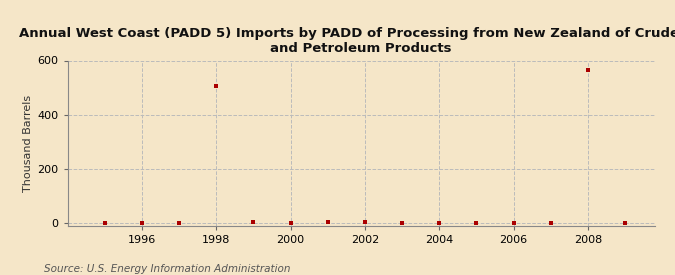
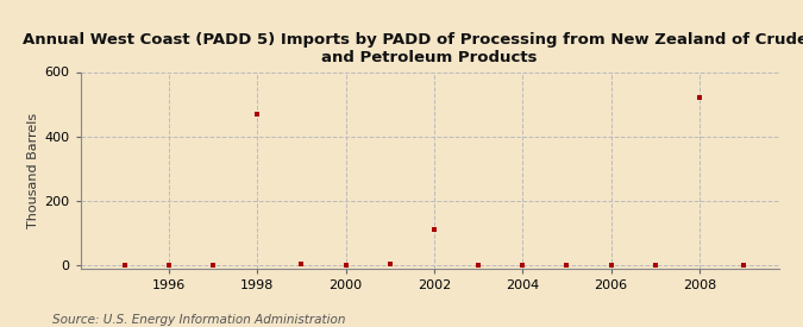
1998: 505 -> 470
2002: 2 -> 110
2008: 565 -> 520
